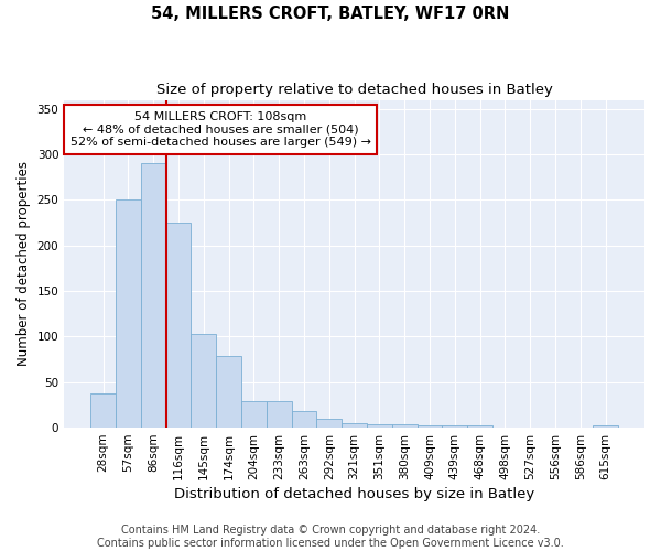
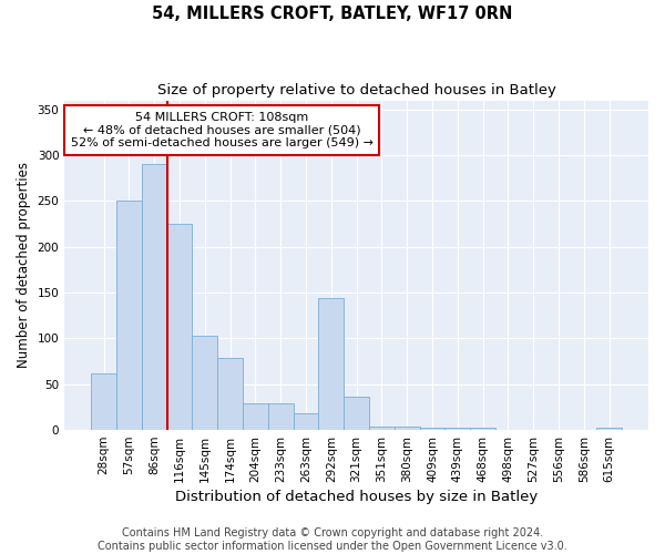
28sqm: 38 -> 62
292sqm: 10 -> 144
321sqm: 5 -> 36
